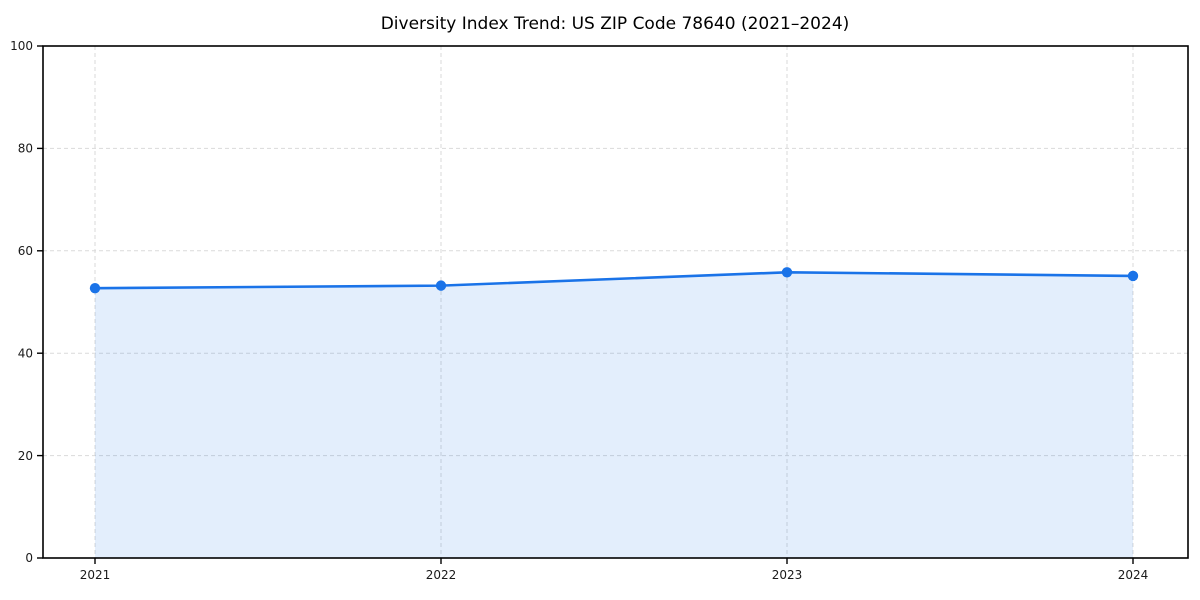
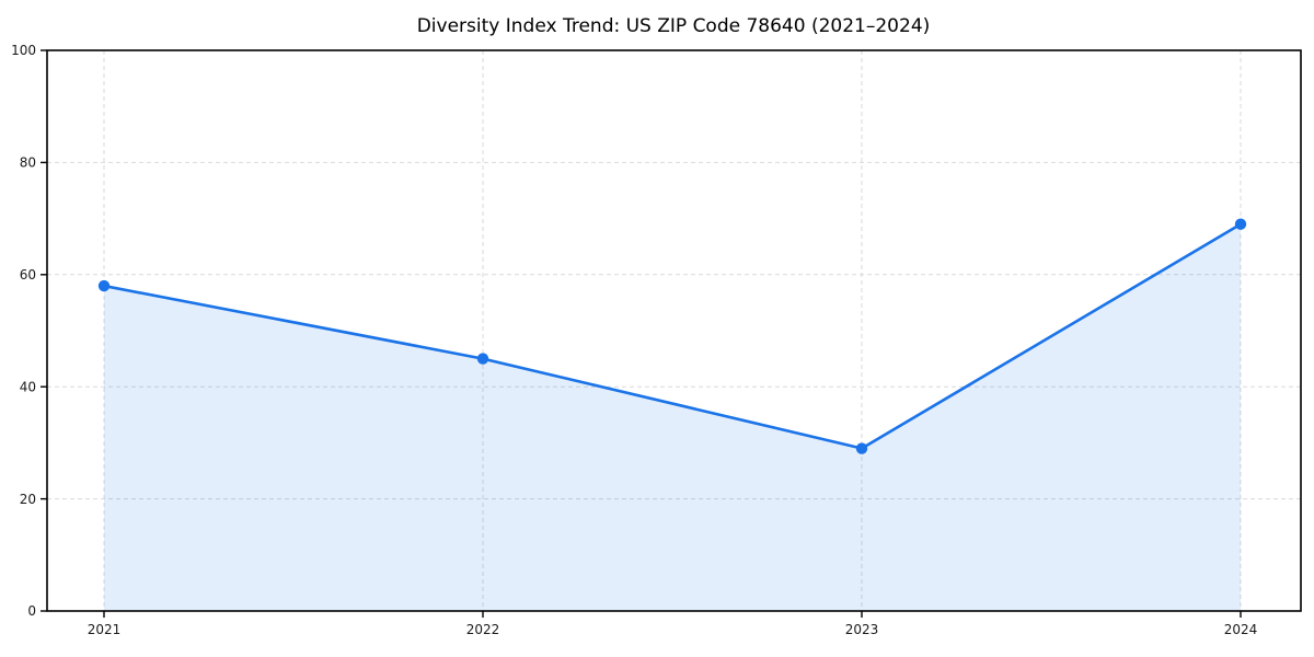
2021: 53 -> 58
2022: 53 -> 45
2023: 56 -> 29
2024: 55 -> 69
